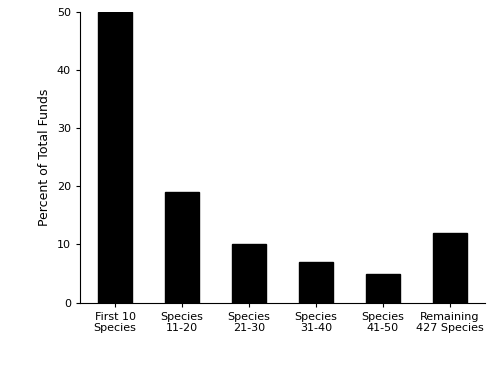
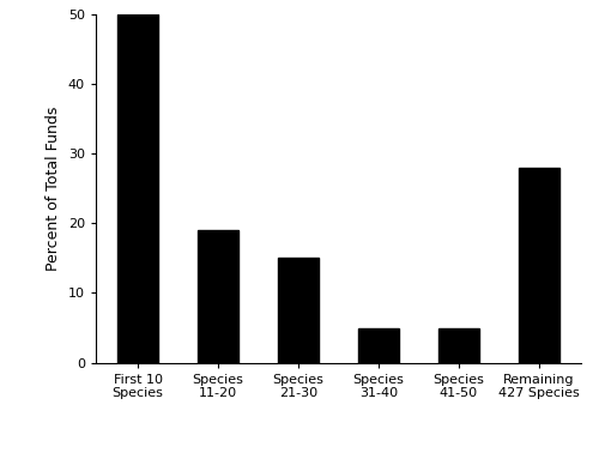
Species 21-30: 10 -> 15
Species 31-40: 7 -> 5
Remaining 427 Species: 12 -> 28
